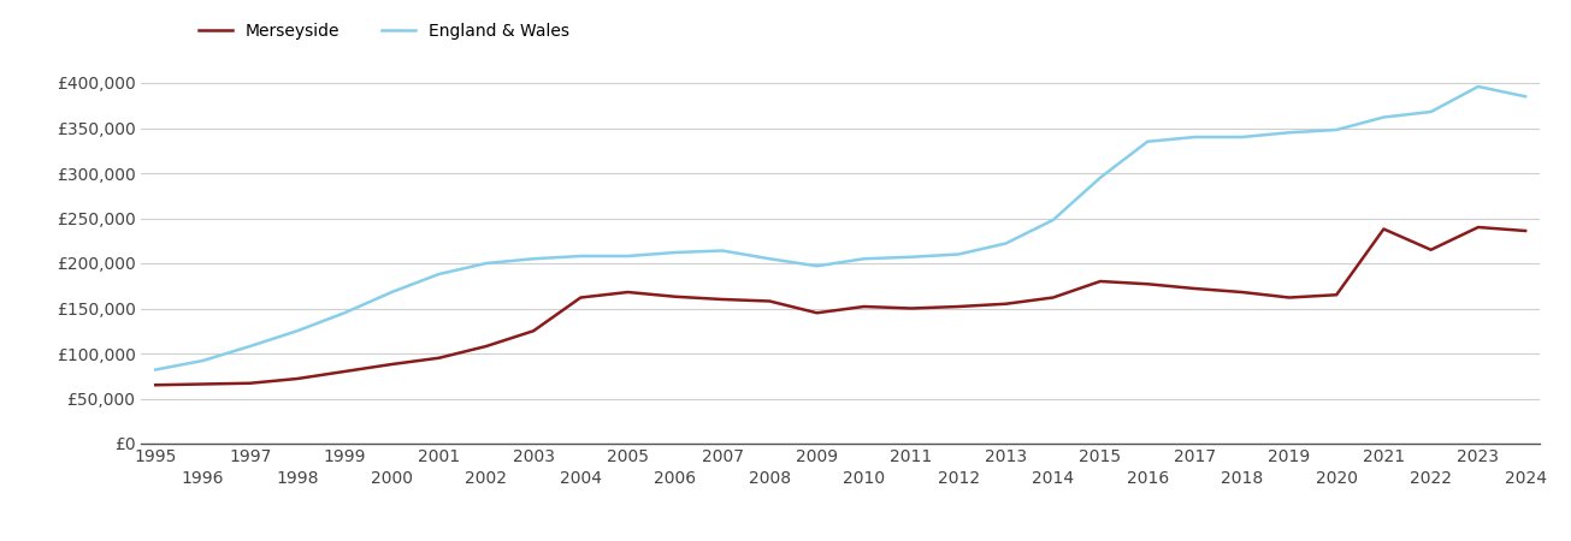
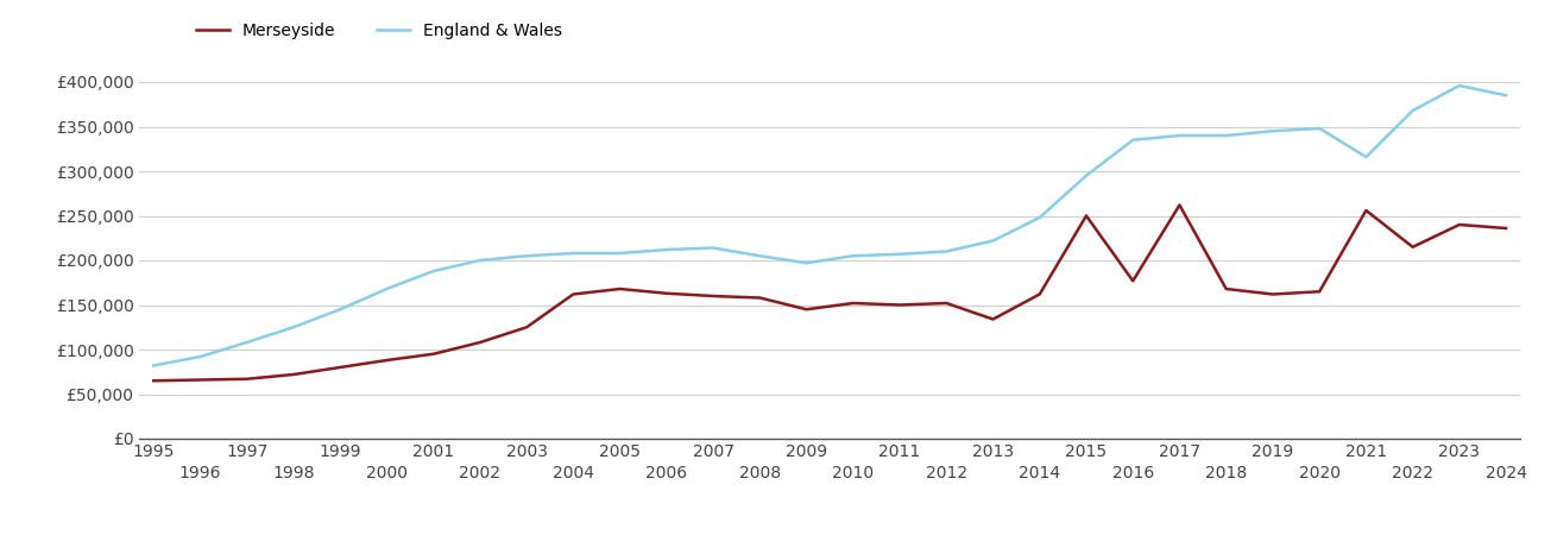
Merseyside/2013: £155,000 -> £134,000
Merseyside/2015: £180,000 -> £250,000
Merseyside/2017: £172,000 -> £262,000
Merseyside/2021: £238,000 -> £256,000
England & Wales/2021: £362,000 -> £316,000
